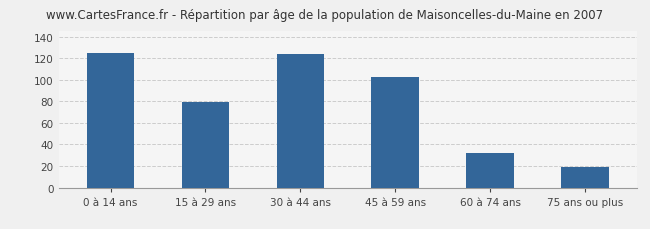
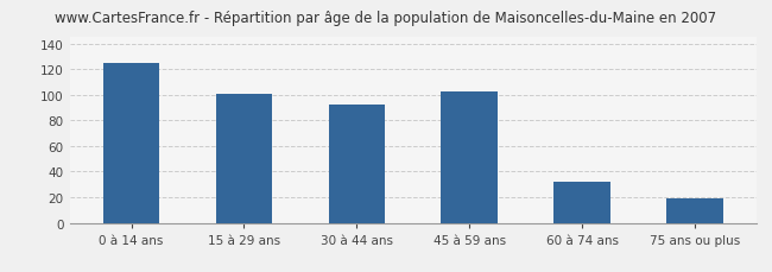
15 à 29 ans: 79 -> 101
30 à 44 ans: 124 -> 92
